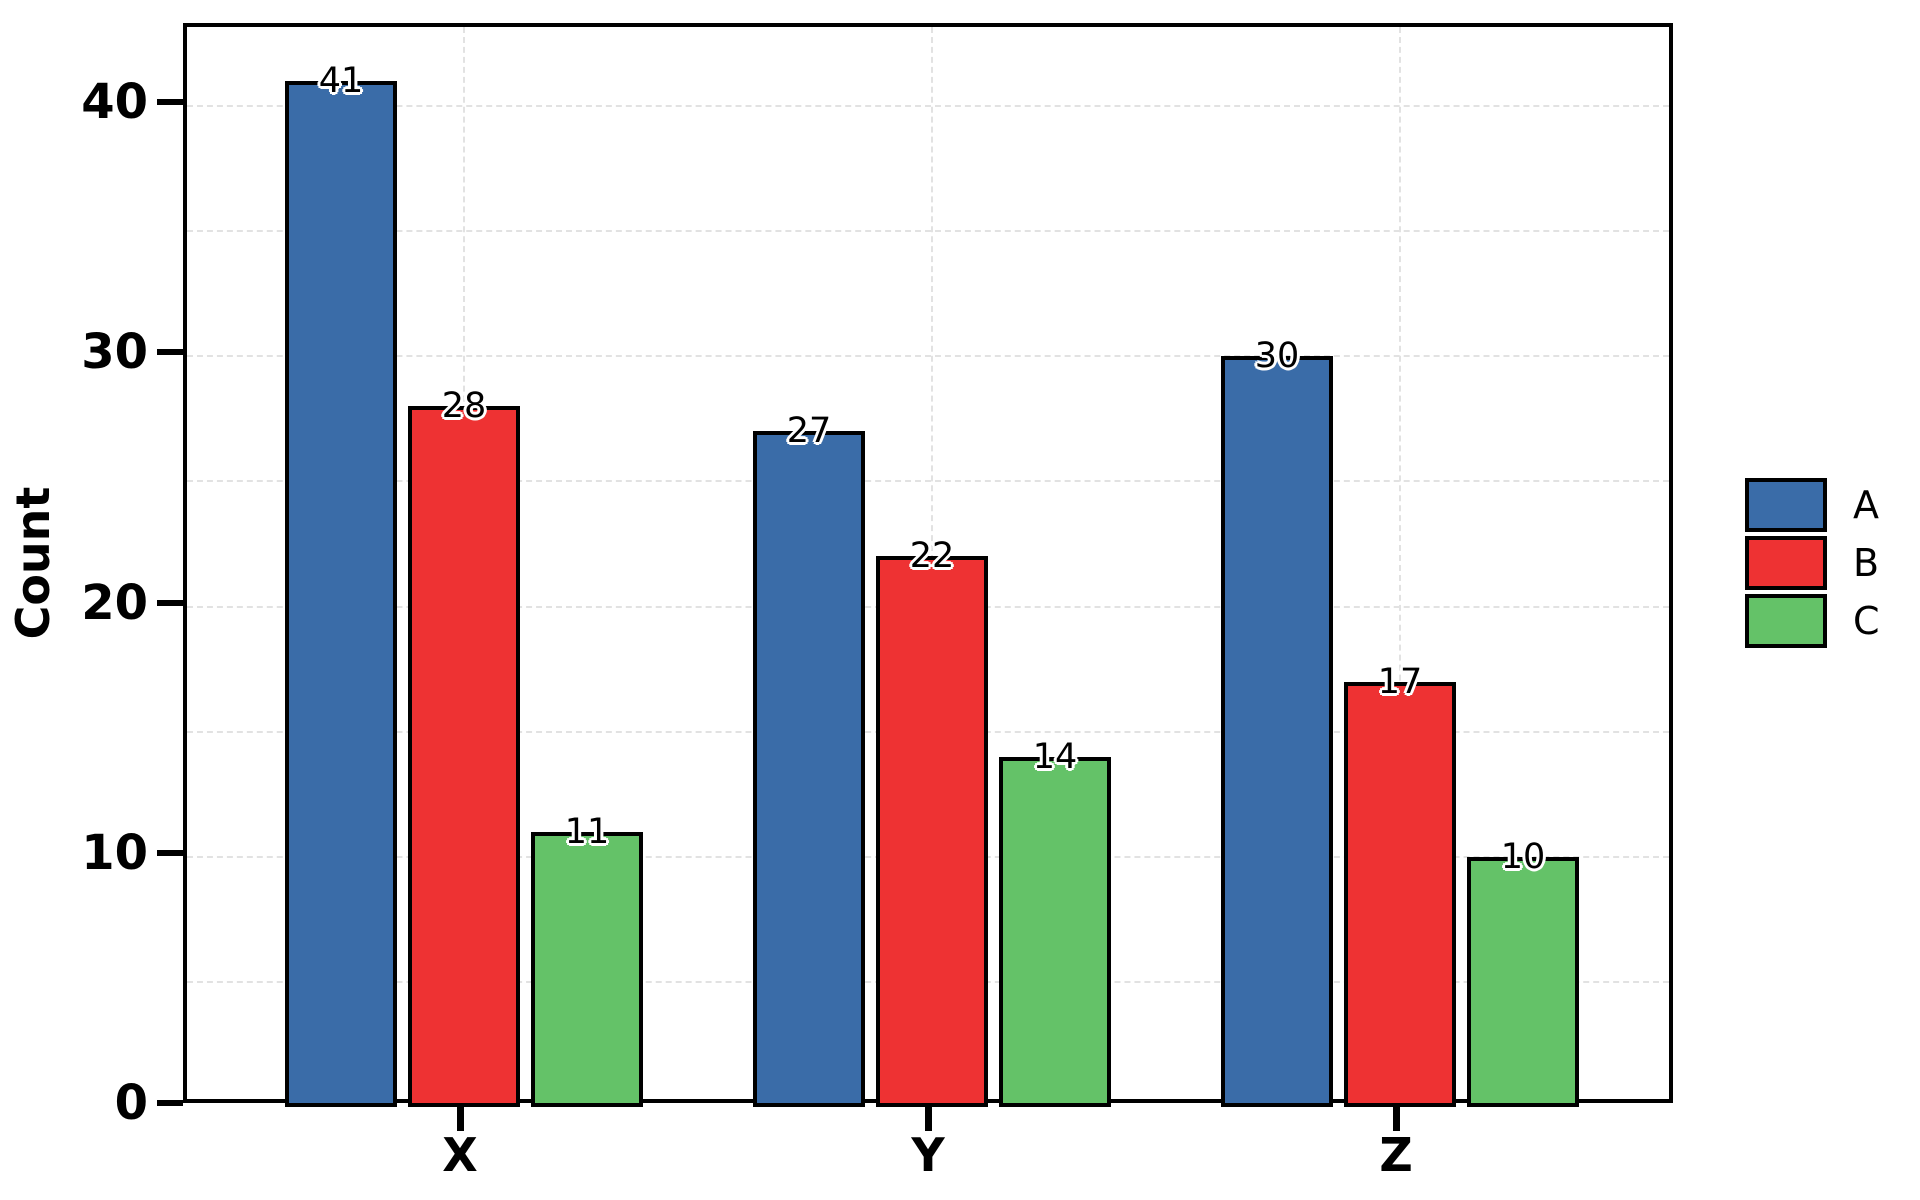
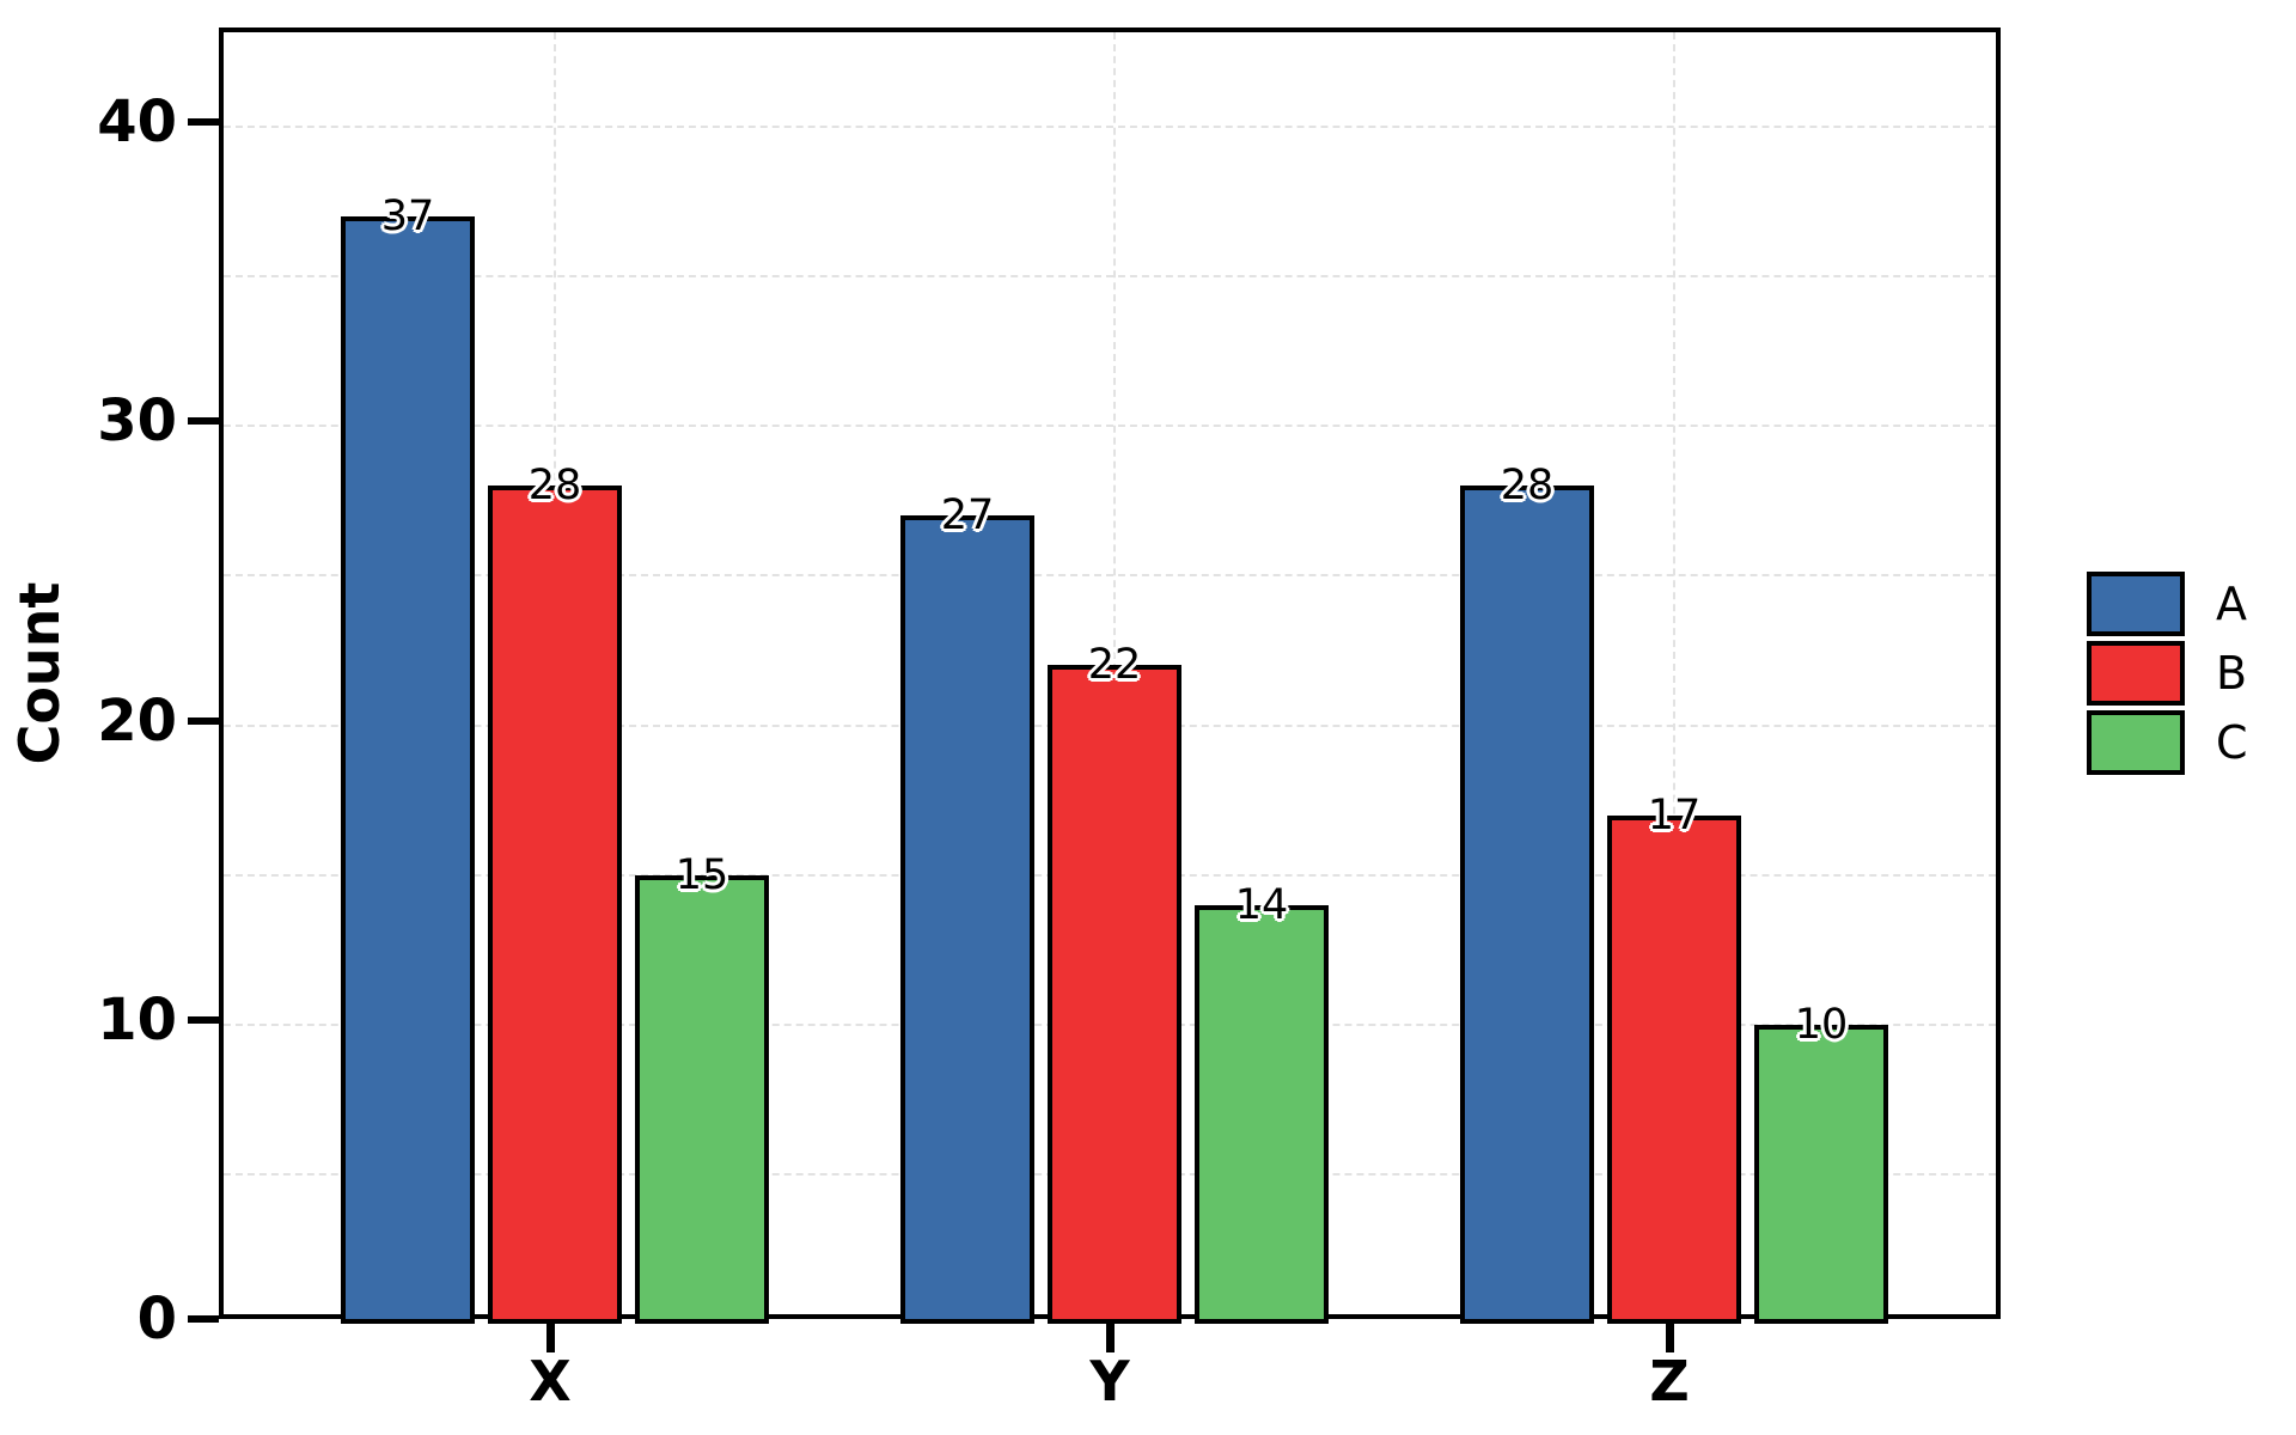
A/X: 41 -> 37
C/X: 11 -> 15
A/Z: 30 -> 28
